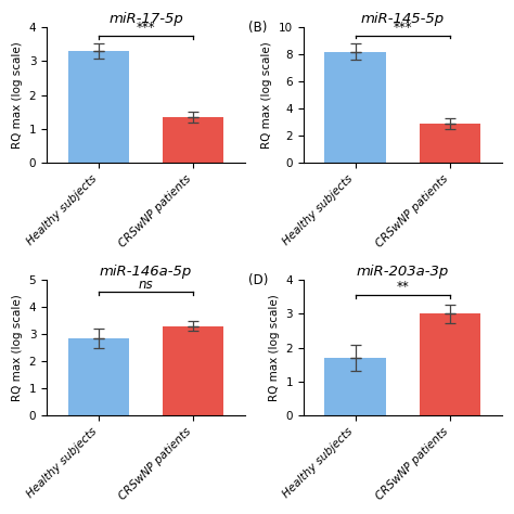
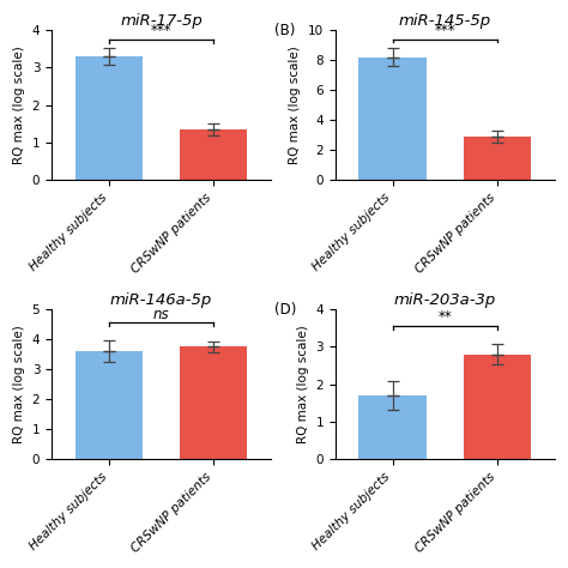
miR-146a-5p/Healthy subjects: 2.85 -> 3.60
miR-146a-5p/CRSwNP patients: 3.30 -> 3.75
miR-203a-3p/CRSwNP patients: 3.0 -> 2.8
